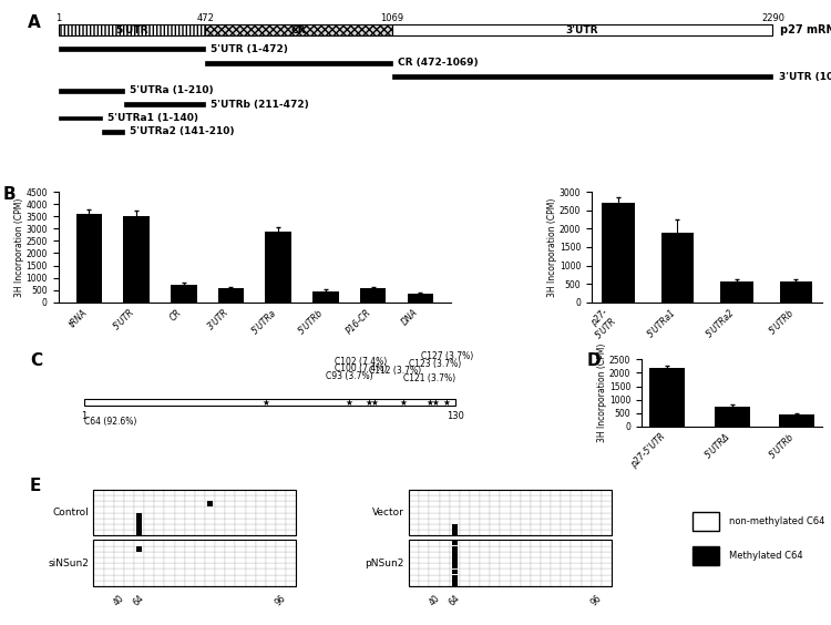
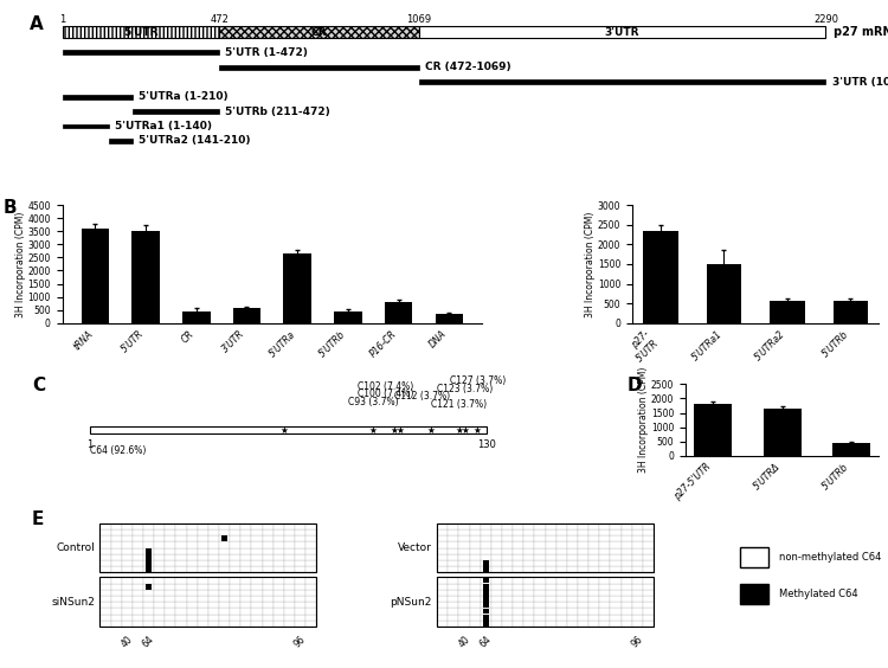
CR: 700 -> 450
5'UTRa: 2900 -> 2650
P16-CR: 550 -> 800
p27- 5'UTR: 2700 -> 2350
5'UTRa1: 1900 -> 1500
p27-5'UTR: 2200 -> 1800
5'UTRΔ: 750 -> 1650
